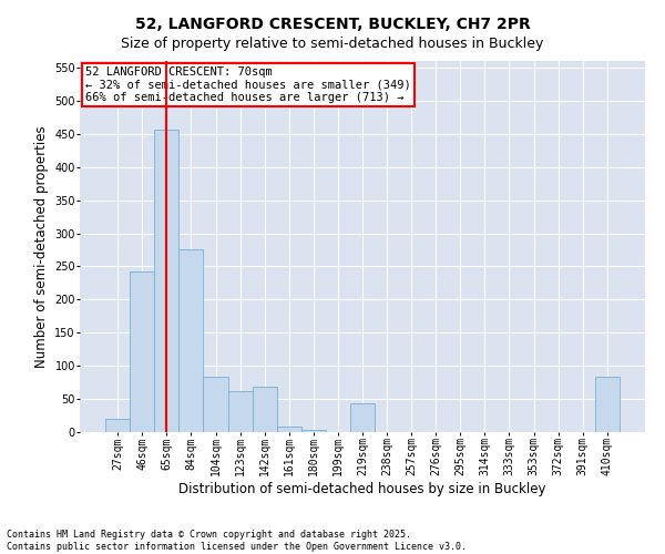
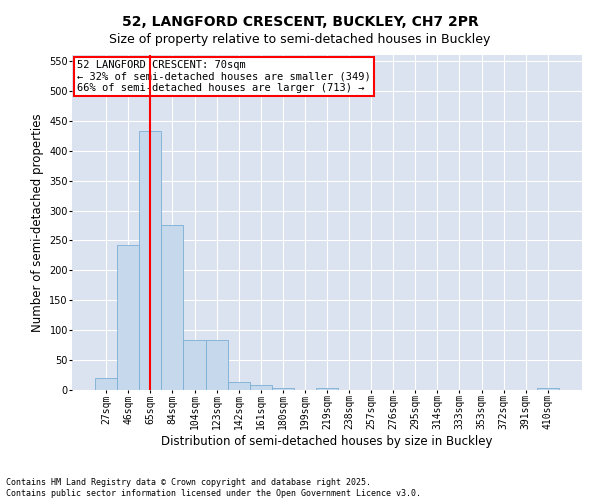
65sqm: 456 -> 433
123sqm: 62 -> 83
142sqm: 68 -> 13
219sqm: 44 -> 4
410sqm: 84 -> 3
